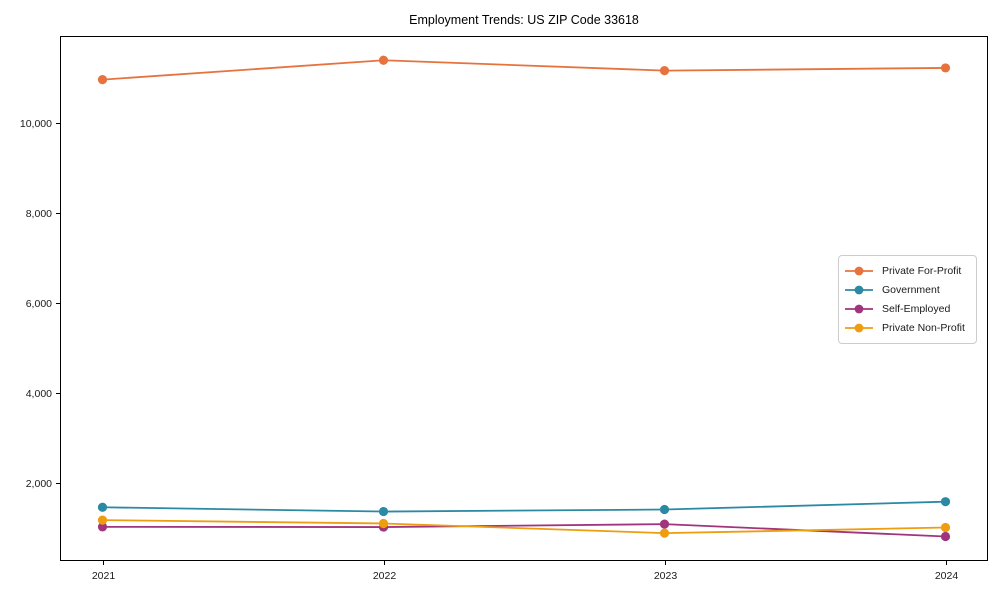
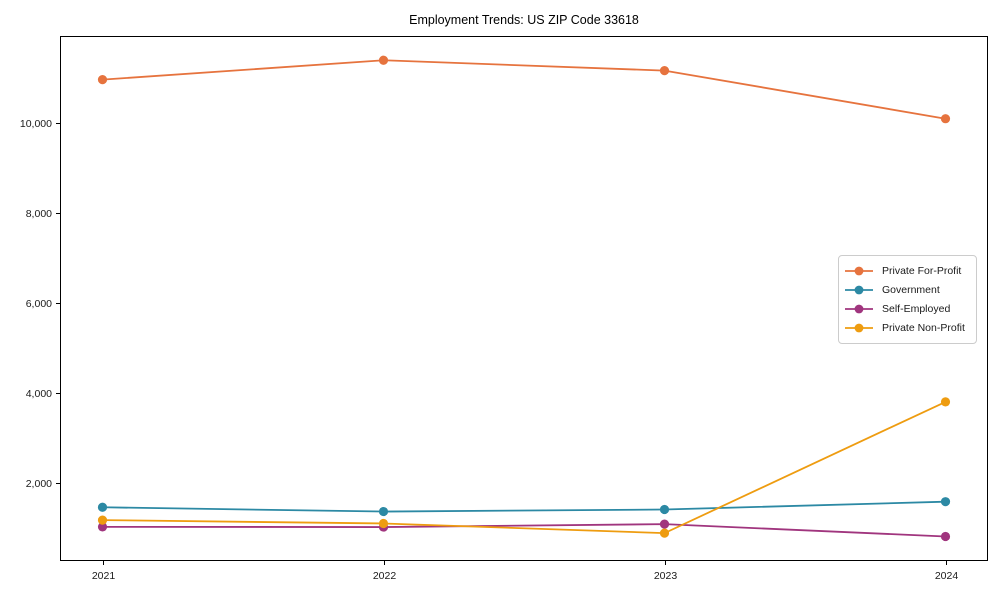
Private For-Profit/2024: 11200 -> 10100
Private Non-Profit/2024: 1000 -> 3800
